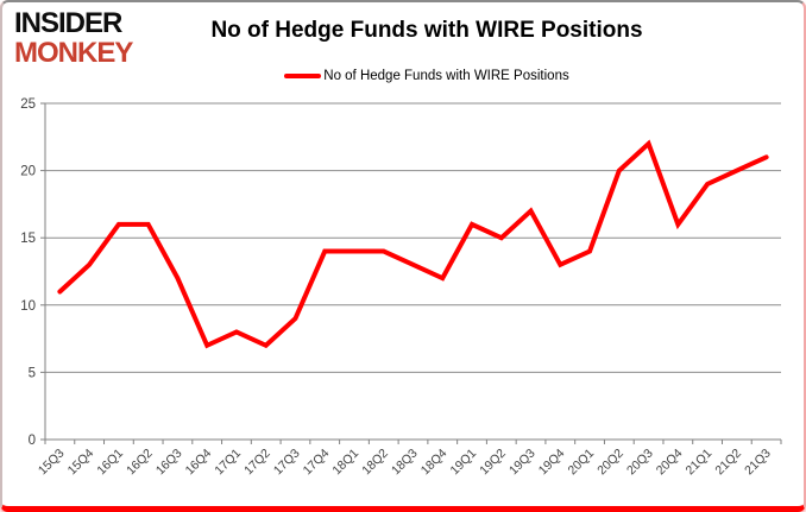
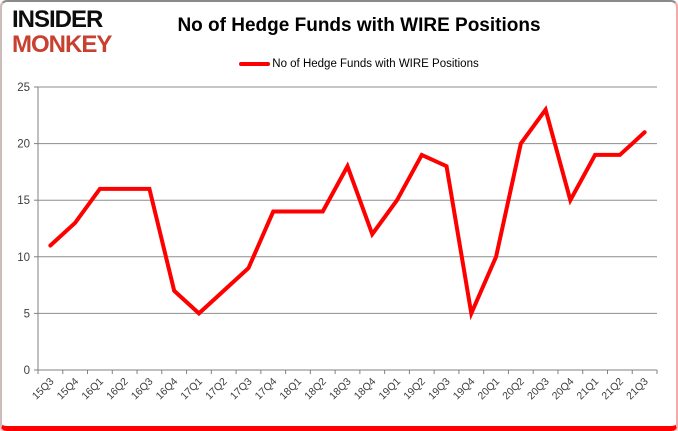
16Q3: 12 -> 16
17Q1: 8 -> 5
18Q3: 13 -> 18
19Q1: 16 -> 15
19Q2: 15 -> 19
19Q3: 17 -> 18
19Q4: 13 -> 5
20Q1: 14 -> 10
20Q3: 22 -> 23
20Q4: 16 -> 15
21Q2: 20 -> 19
